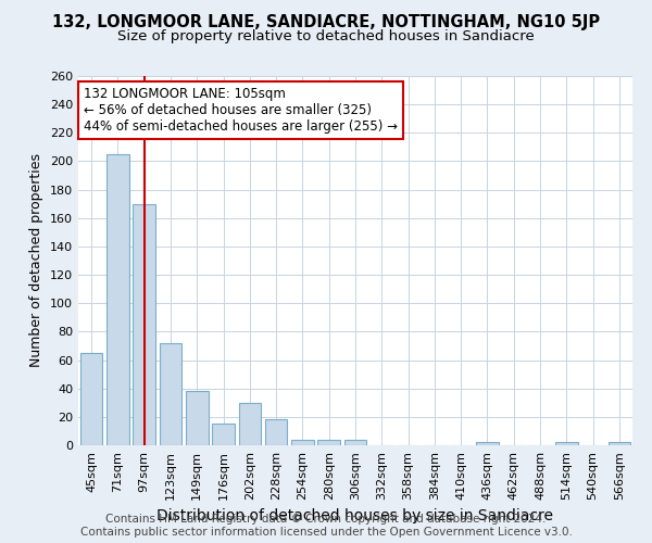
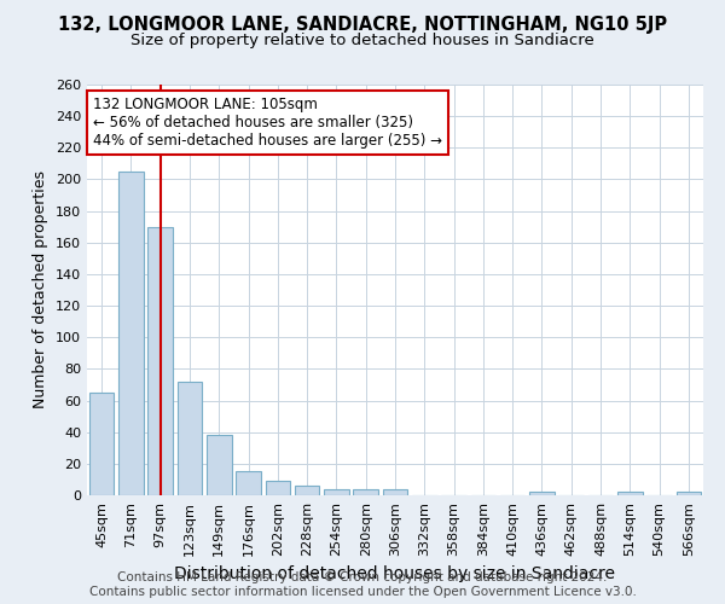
202sqm: 30 -> 9
228sqm: 18 -> 6
